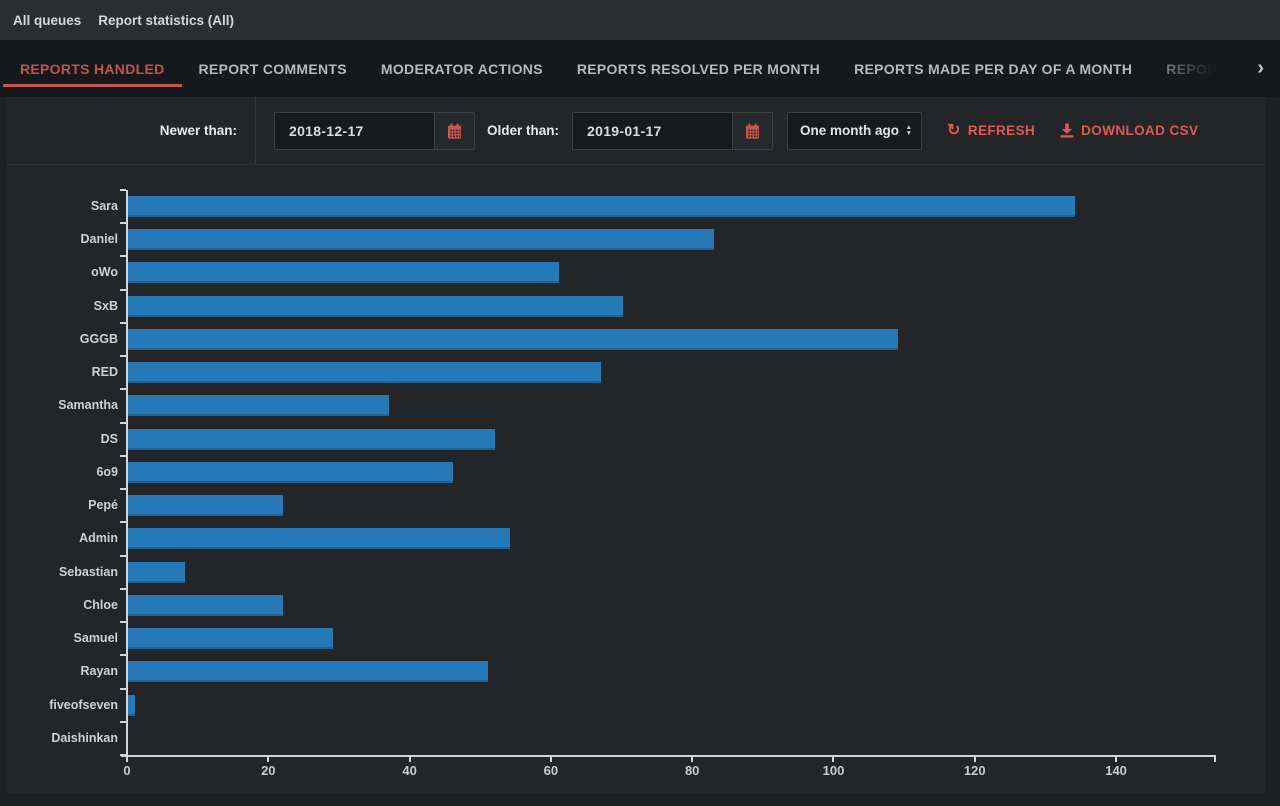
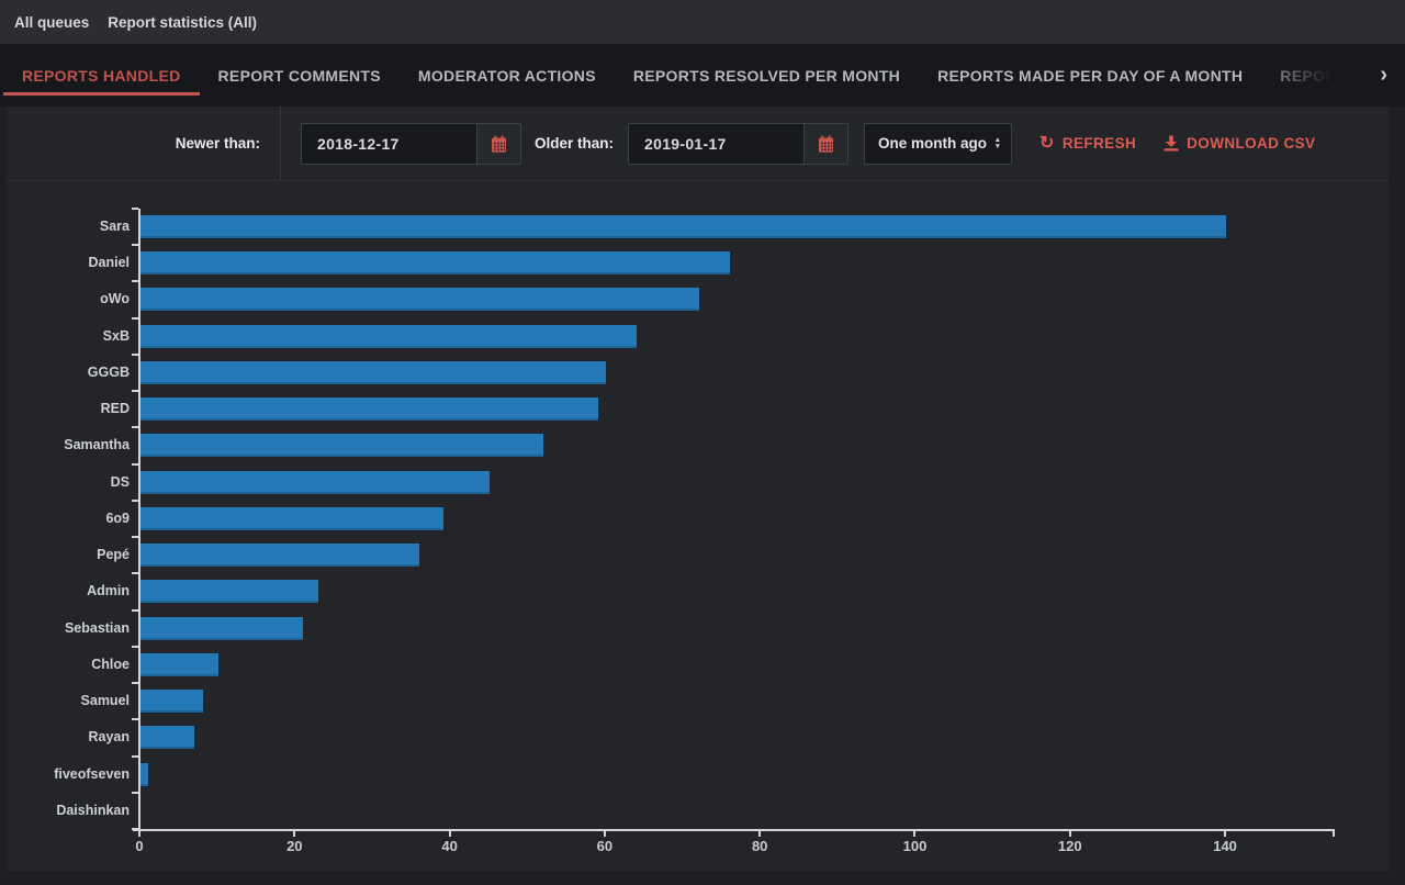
Sara: 134 -> 140
Daniel: 83 -> 76
oWo: 61 -> 72
SxB: 70 -> 64
GGGB: 109 -> 60
RED: 67 -> 59
Samantha: 37 -> 52
DS: 52 -> 45
6o9: 46 -> 39
Pepé: 22 -> 36
Admin: 54 -> 23
Sebastian: 8 -> 21
Chloe: 22 -> 10
Samuel: 29 -> 8
Rayan: 51 -> 7
